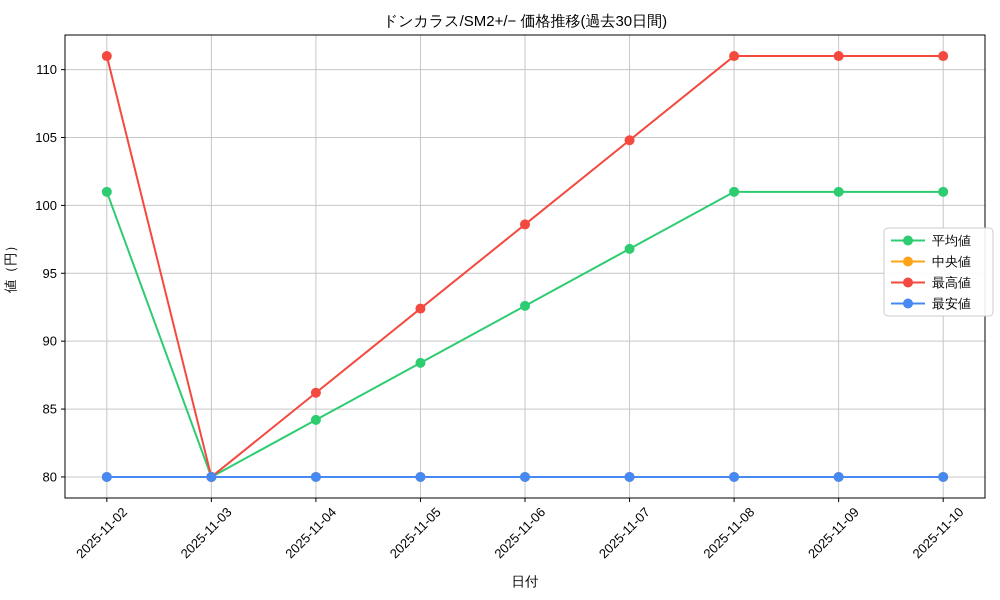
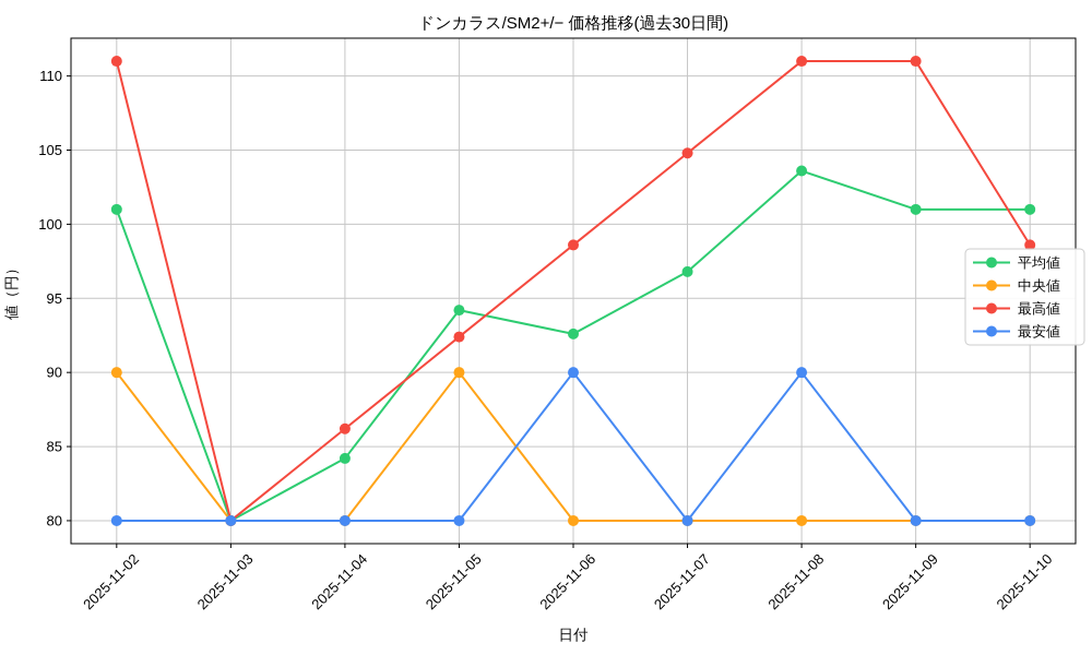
中央値/2025-11-02: 80 -> 90
平均値/2025-11-05: 88.4 -> 94.2
中央値/2025-11-05: 80 -> 90
最安値/2025-11-06: 80 -> 90
平均値/2025-11-08: 101.0 -> 103.6
最安値/2025-11-08: 80 -> 90
最高値/2025-11-10: 111.0 -> 98.6
